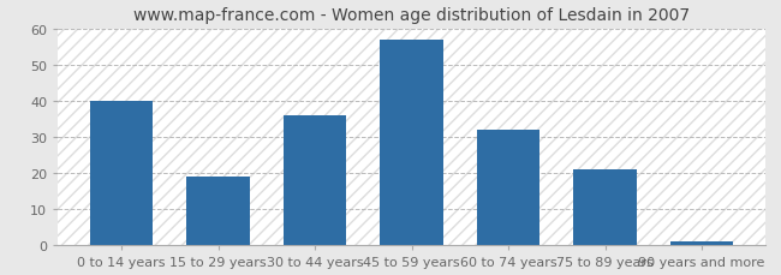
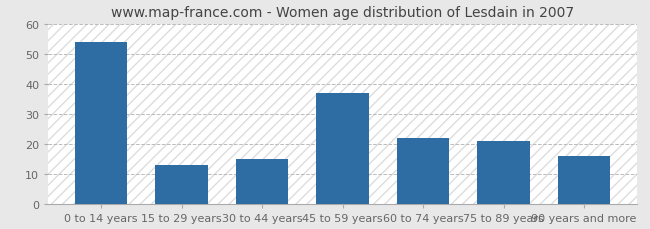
0 to 14 years: 40 -> 54
15 to 29 years: 19 -> 13
30 to 44 years: 36 -> 15
45 to 59 years: 57 -> 37
60 to 74 years: 32 -> 22
90 years and more: 1 -> 16
